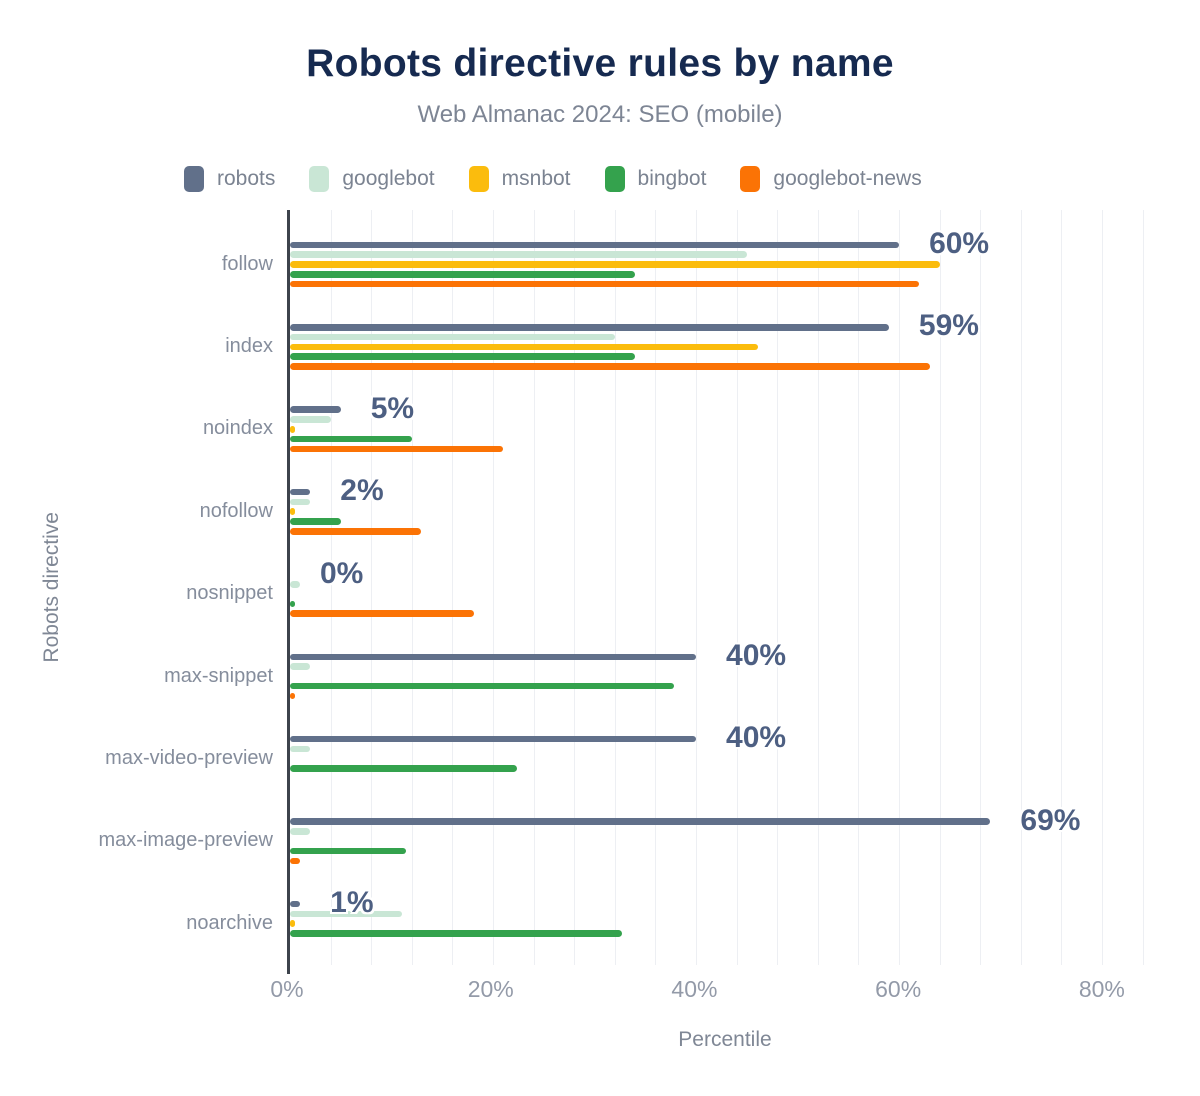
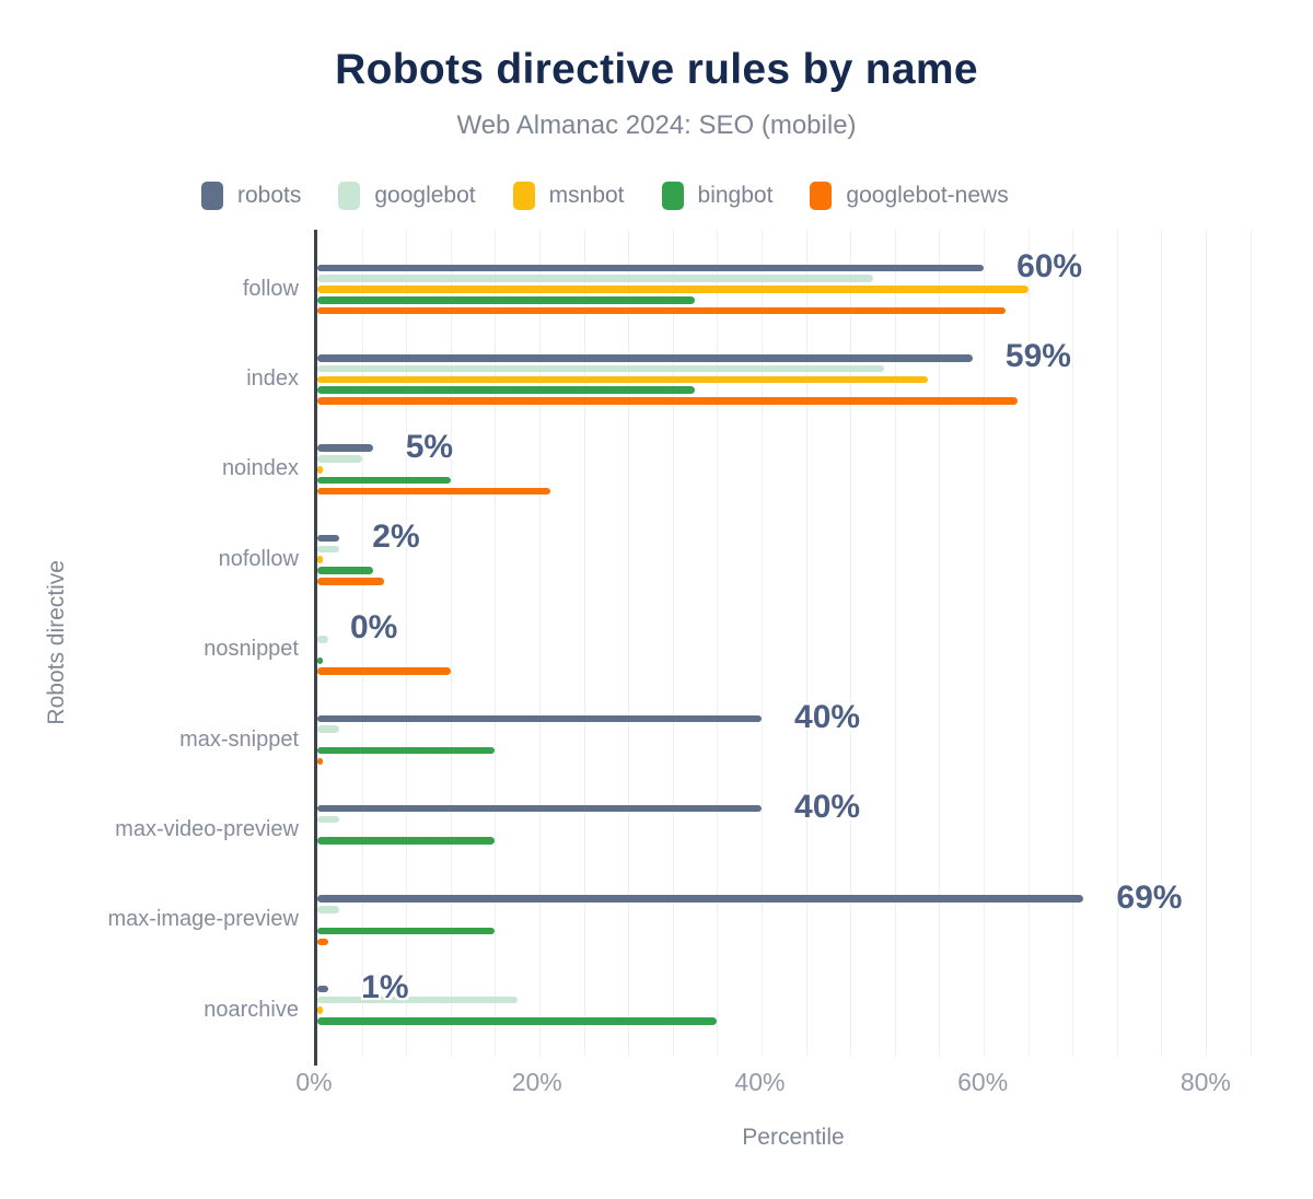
googlebot/follow: 45% -> 50%
googlebot/index: 32% -> 51%
msnbot/index: 46.1% -> 55.0%
googlebot-news/nofollow: 12.9% -> 6.0%
googlebot-news/nosnippet: 18.1% -> 12.0%
bingbot/max-snippet: 37.8% -> 16.0%
bingbot/max-video-preview: 22.4% -> 16.0%
bingbot/max-image-preview: 11.4% -> 16.0%
googlebot/noarchive: 11% -> 18%
bingbot/noarchive: 32.7% -> 36.0%
